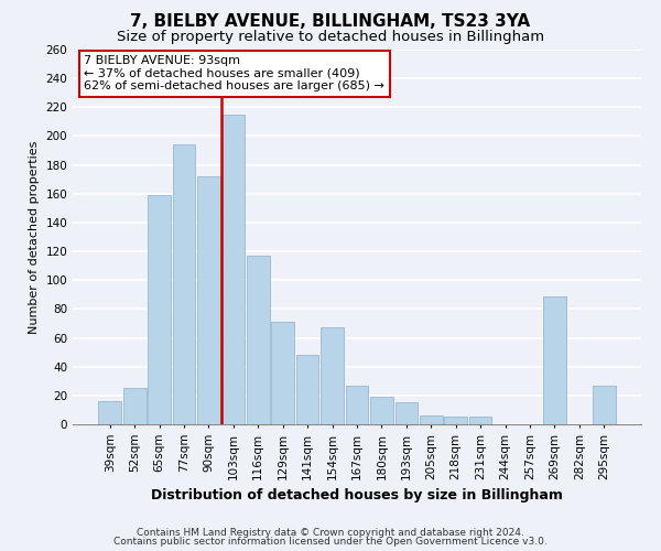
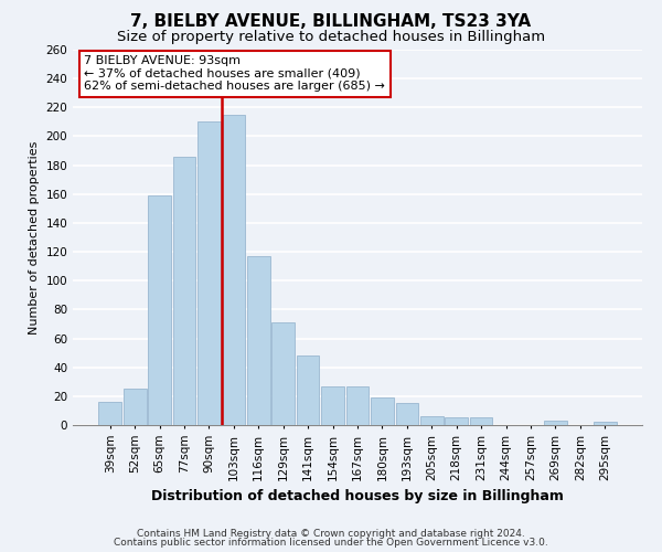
77sqm: 194 -> 186
90sqm: 172 -> 210
154sqm: 67 -> 27
269sqm: 89 -> 3
295sqm: 27 -> 2
